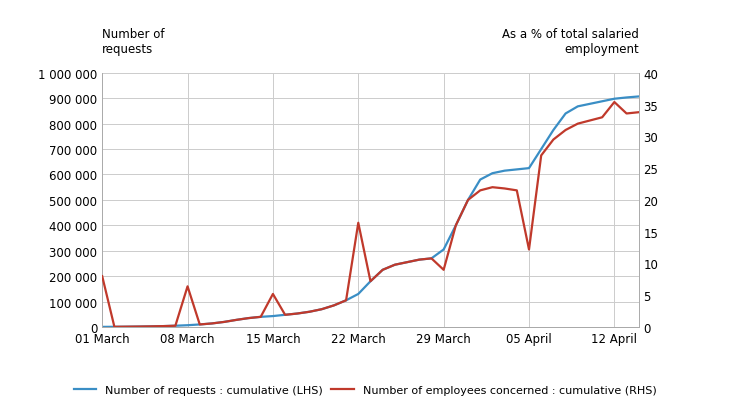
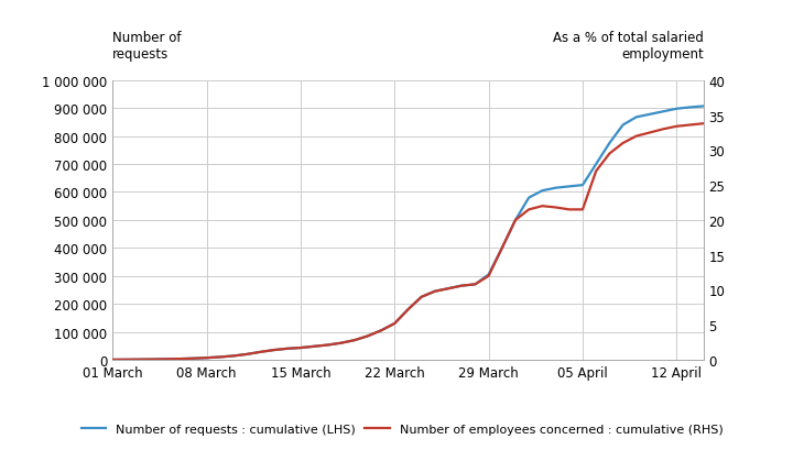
Number of employees concerned : cumulative (RHS)/01 March: 8.0 -> 0.0
Number of employees concerned : cumulative (RHS)/08 March: 6.4 -> 0.3
Number of employees concerned : cumulative (RHS)/15 March: 5.2 -> 1.7
Number of employees concerned : cumulative (RHS)/22 March: 16.4 -> 5.2
Number of employees concerned : cumulative (RHS)/29 March: 9.0 -> 12.0
Number of employees concerned : cumulative (RHS)/05 April: 12.2 -> 21.5
Number of employees concerned : cumulative (RHS)/12 April: 35.4 -> 33.4
